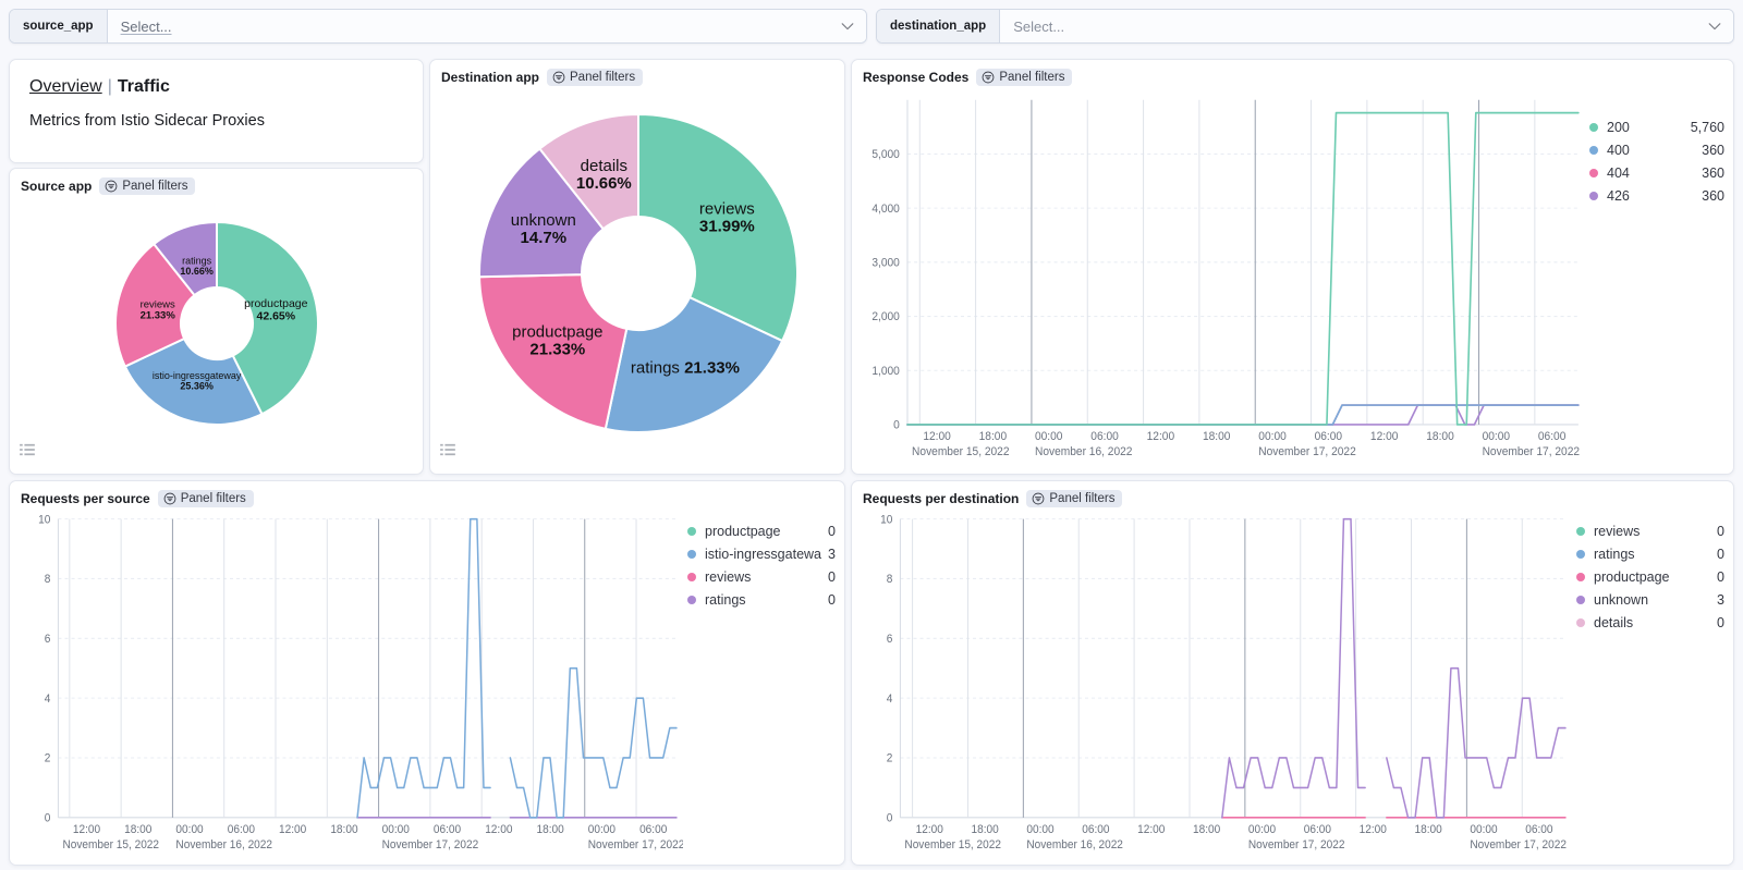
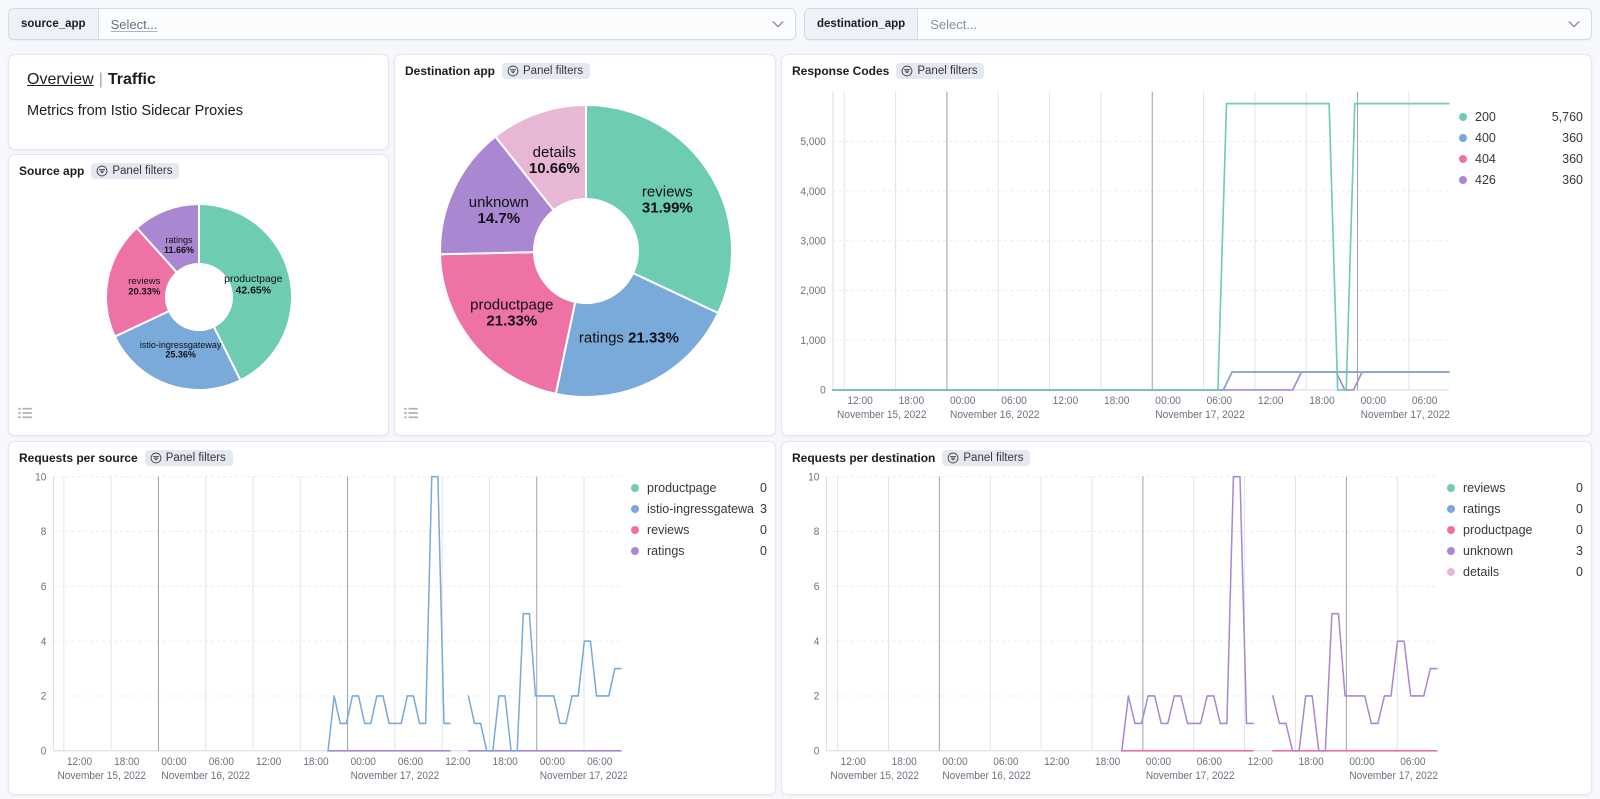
Source app/reviews: 21.33% -> 20.33%
Source app/ratings: 10.66% -> 11.66%
